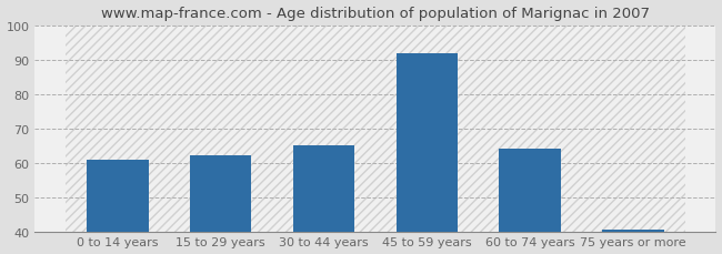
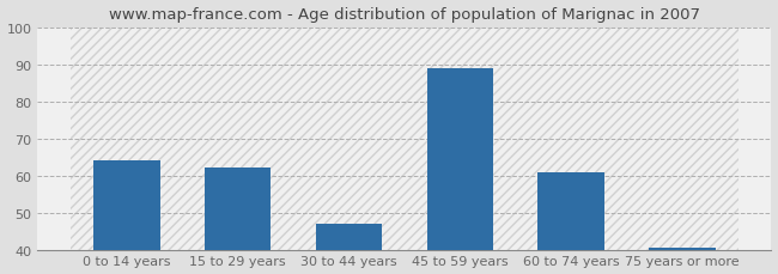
0 to 14 years: 61.0 -> 64.0
30 to 44 years: 65.0 -> 47.0
45 to 59 years: 92.0 -> 89.0
60 to 74 years: 64.0 -> 61.0
